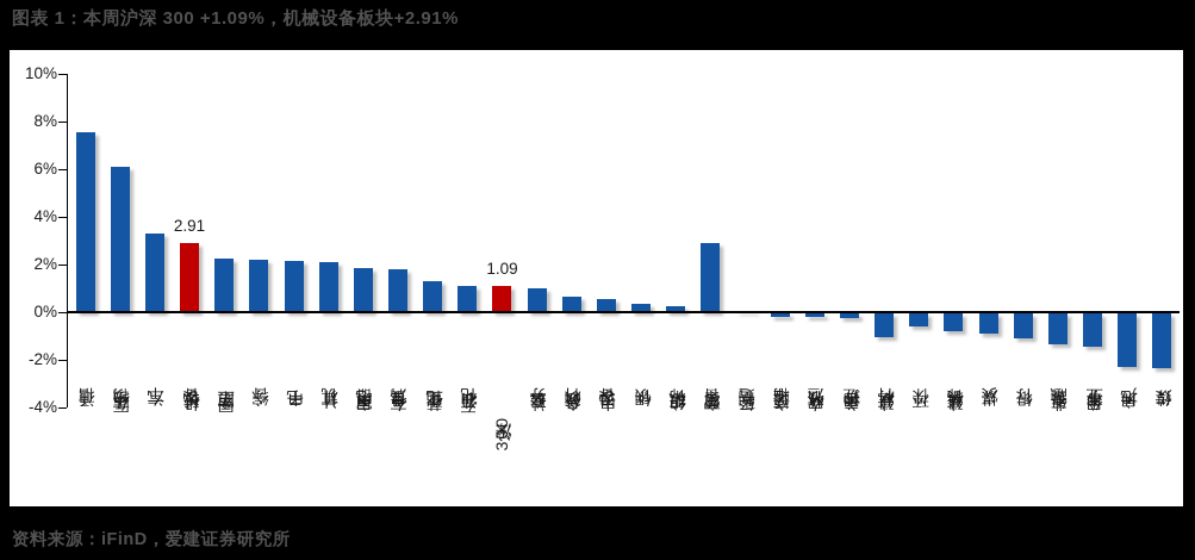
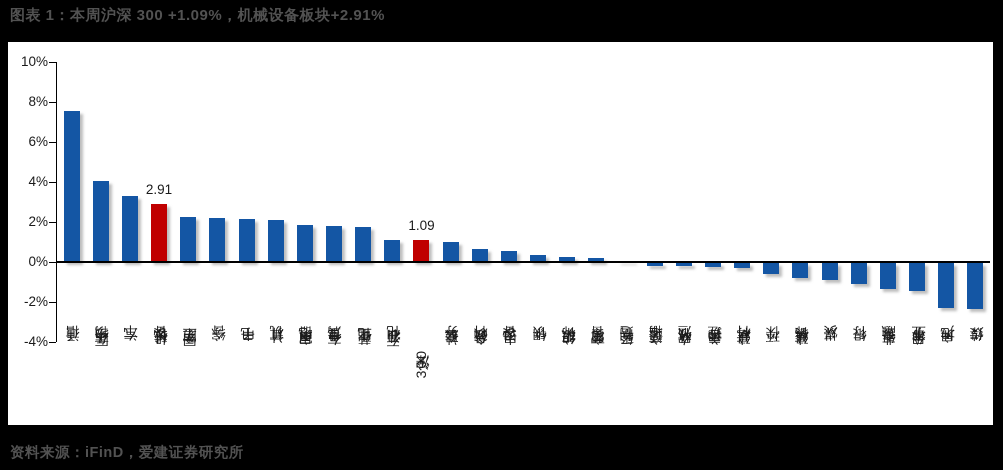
医药生物: 6.1% -> 4.0%
基础化工: 1.3% -> 1.8%
商贸零售: 2.9% -> 0.2%
建筑材料: -1.0% -> -0.3%
